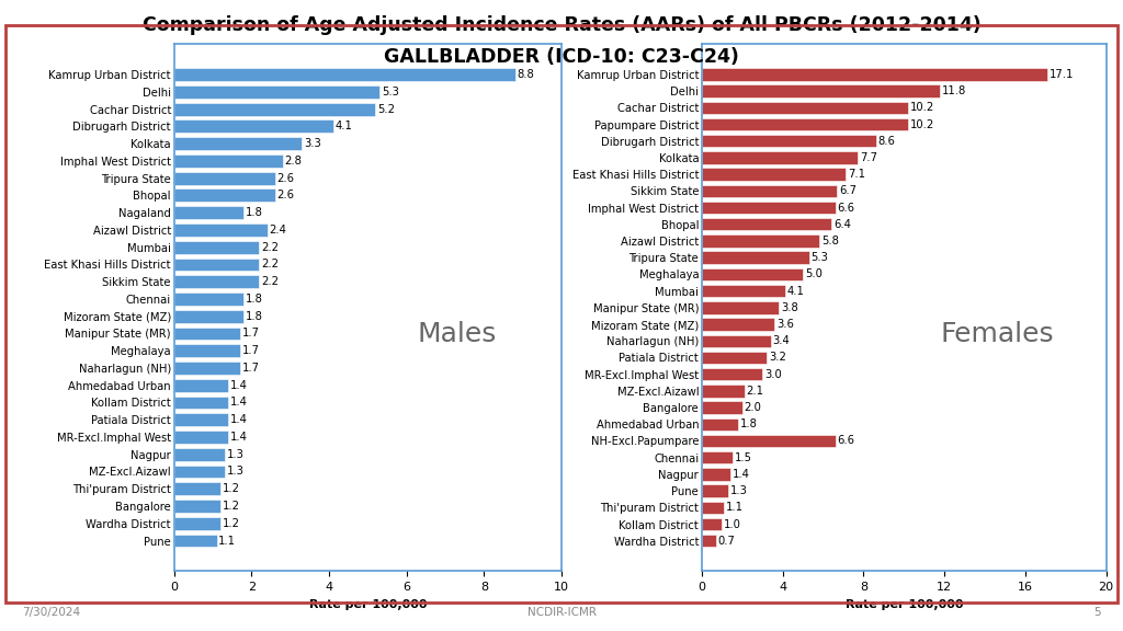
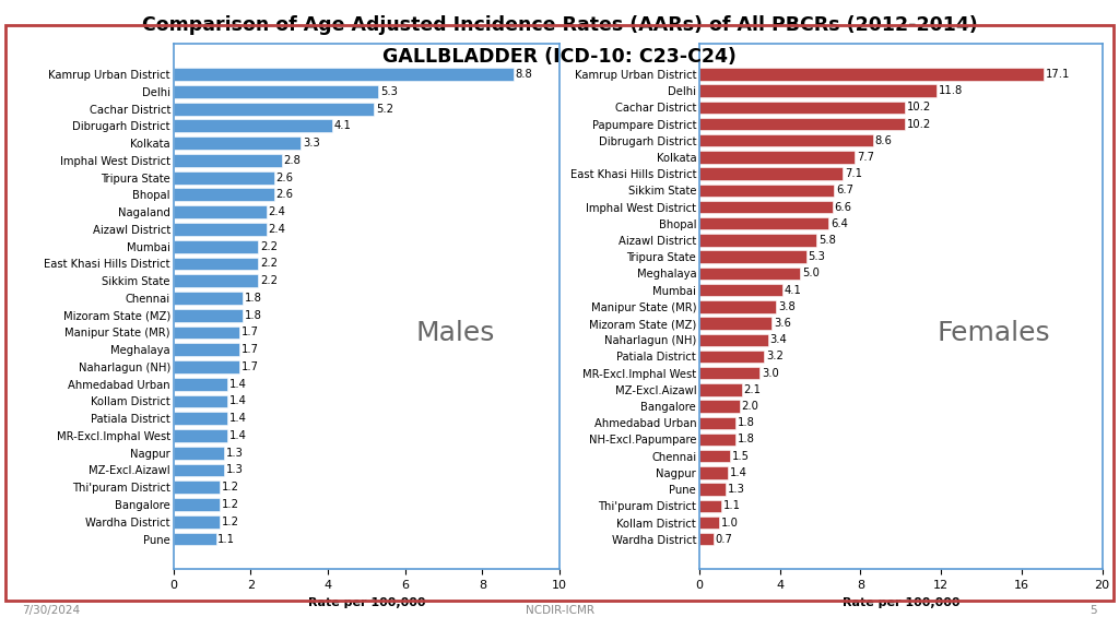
Nagaland: 1.8 -> 2.4
NH-Excl.Papumpare: 6.6 -> 1.8
